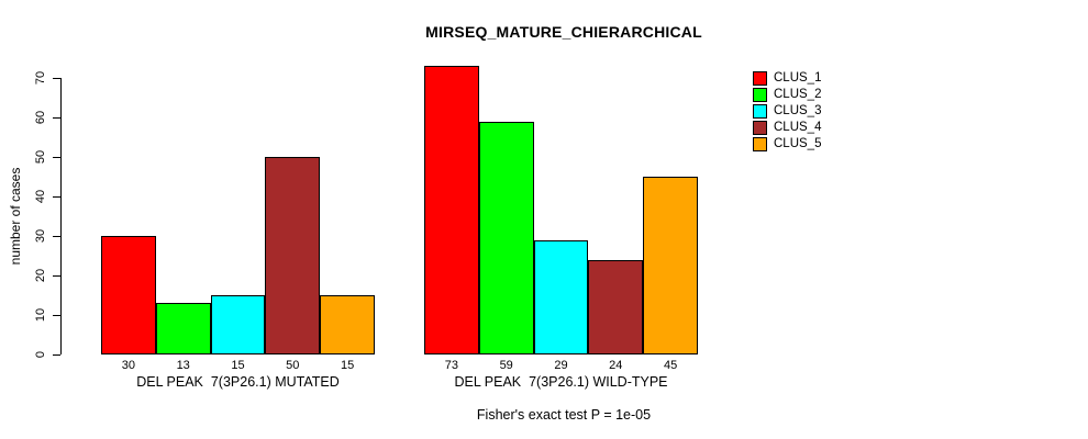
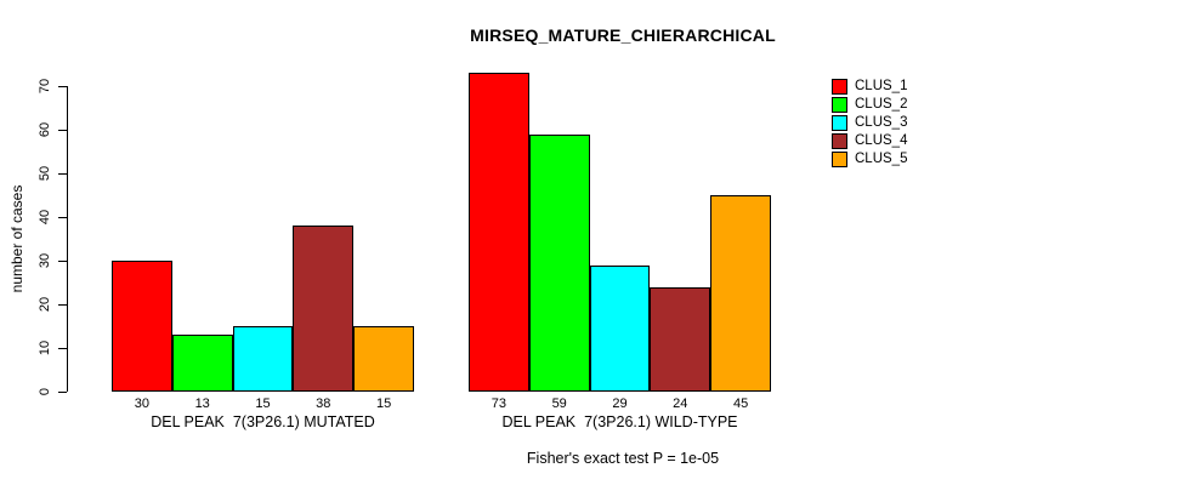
CLUS_4/DEL PEAK 7(3P26.1) MUTATED: 50 -> 38
